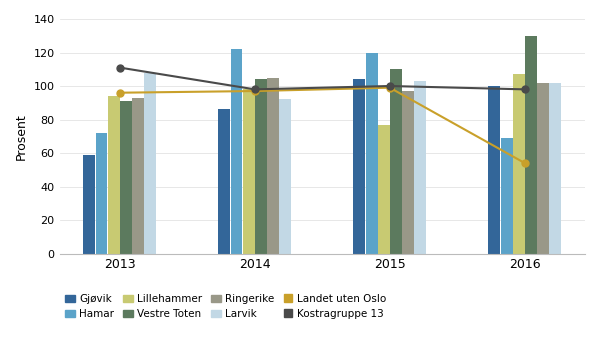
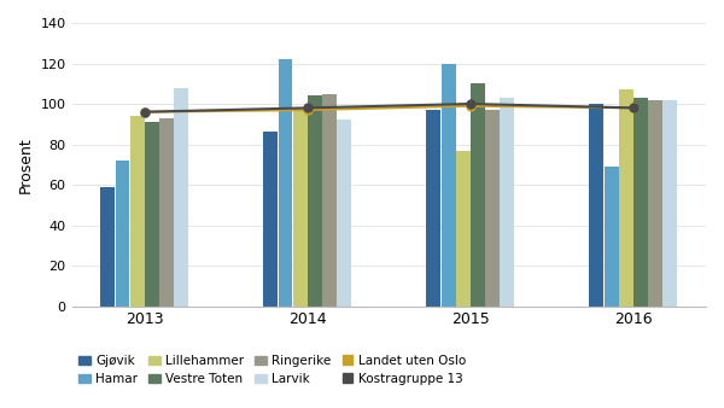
Kostragruppe 13/2013: 111 -> 96
Gjøvik/2015: 104 -> 97
Landet uten Oslo/2016: 54 -> 98
Vestre Toten/2016: 130 -> 103
